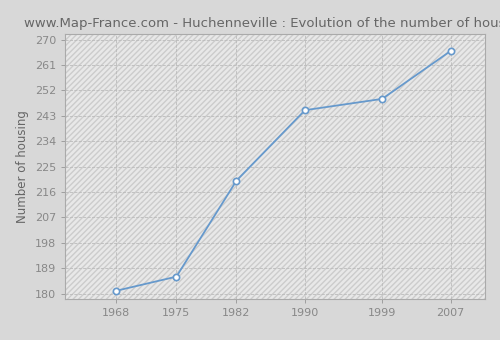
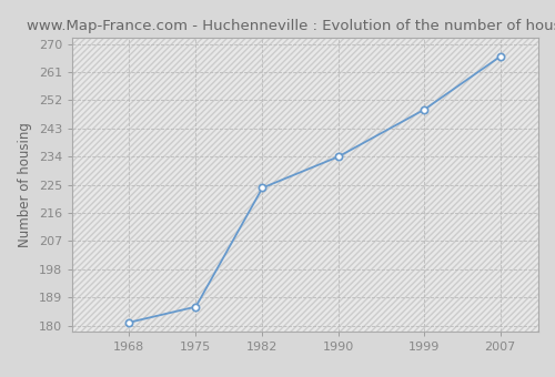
1982: 220 -> 224
1990: 245 -> 234
